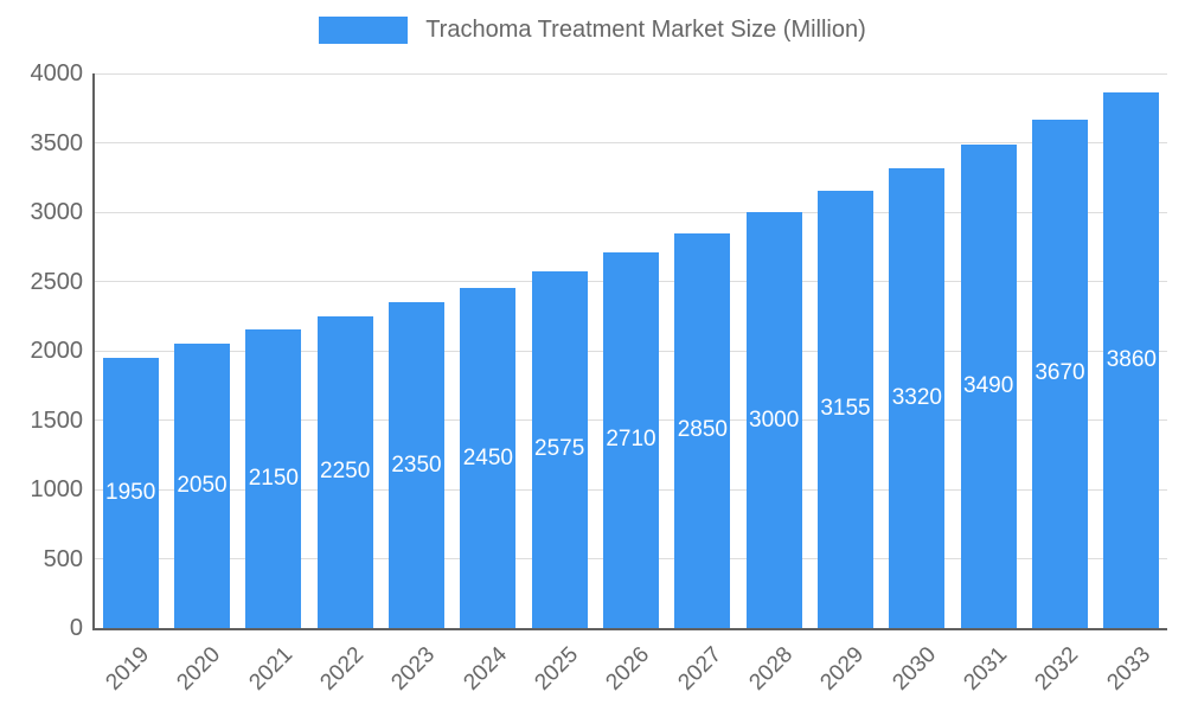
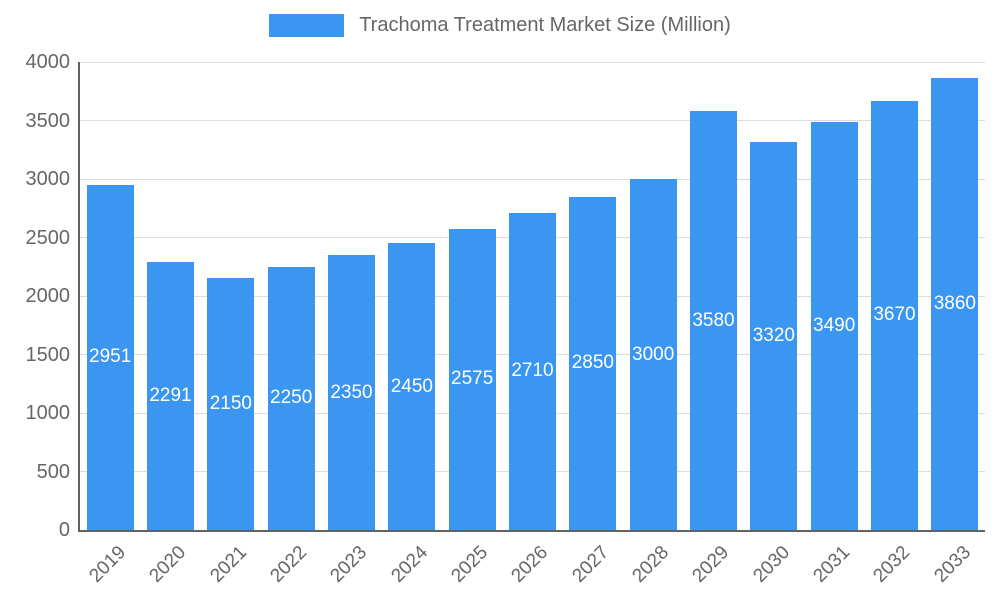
2019: 1950 -> 2951
2020: 2050 -> 2291
2029: 3155 -> 3580
